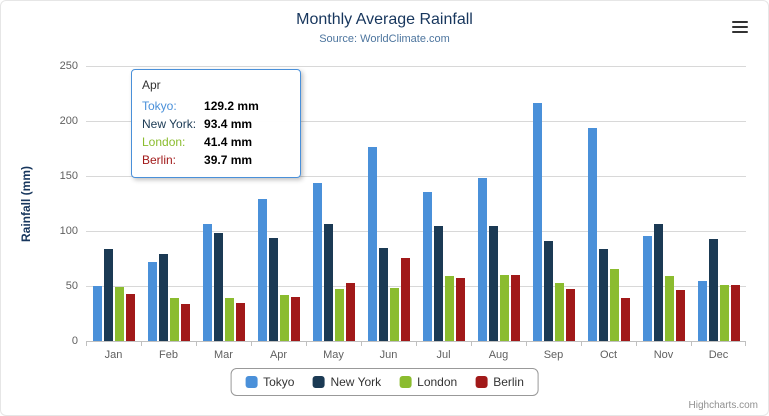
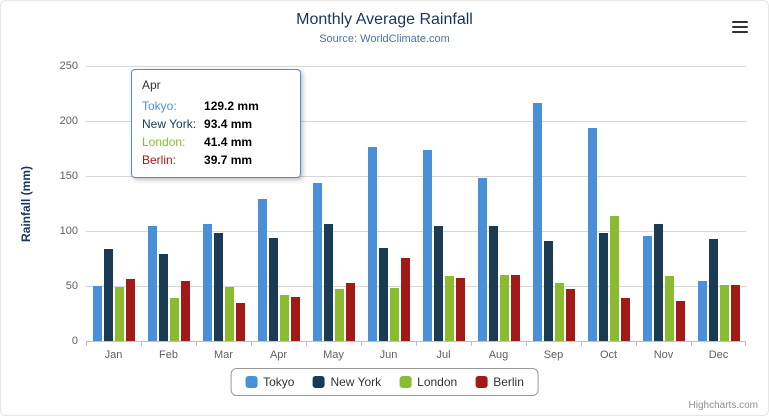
Berlin/Jan: 42 -> 56
Tokyo/Feb: 72 -> 105
Berlin/Feb: 33 -> 55
London/Mar: 39 -> 49
Tokyo/Jul: 136 -> 174
New York/Oct: 84 -> 98
London/Oct: 65 -> 114
Berlin/Nov: 47 -> 36
